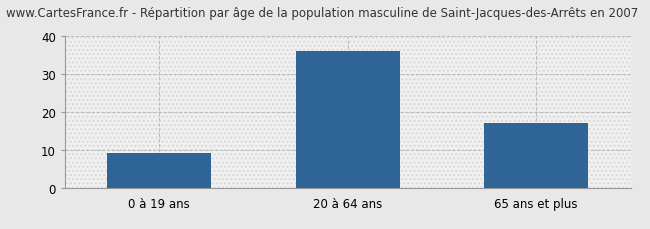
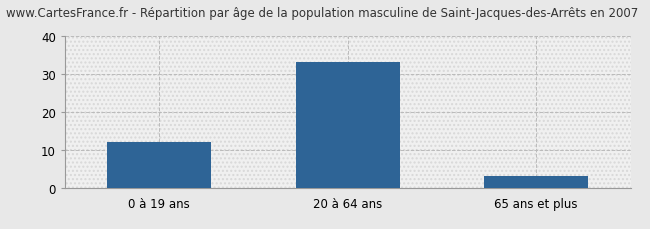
0 à 19 ans: 9 -> 12
20 à 64 ans: 36 -> 33
65 ans et plus: 17 -> 3
